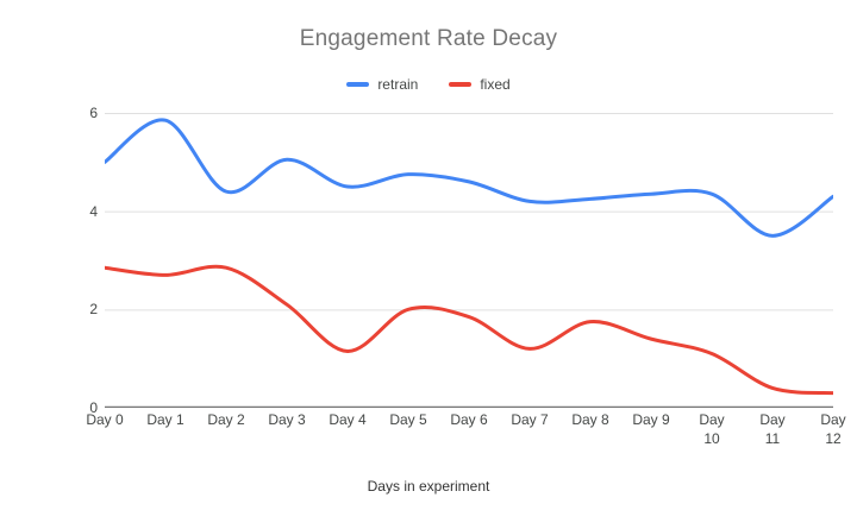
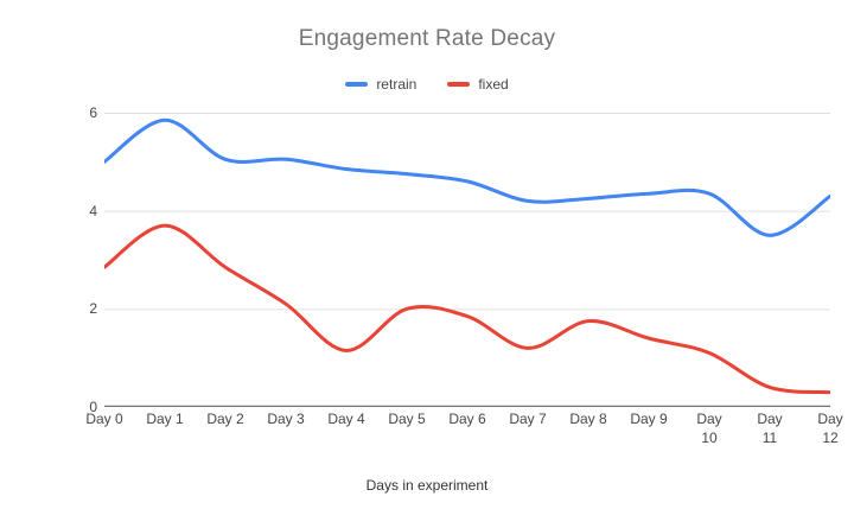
fixed/Day 1: 2.7 -> 3.7
retrain/Day 2: 4.4 -> 5.0
retrain/Day 4: 4.5 -> 4.8
